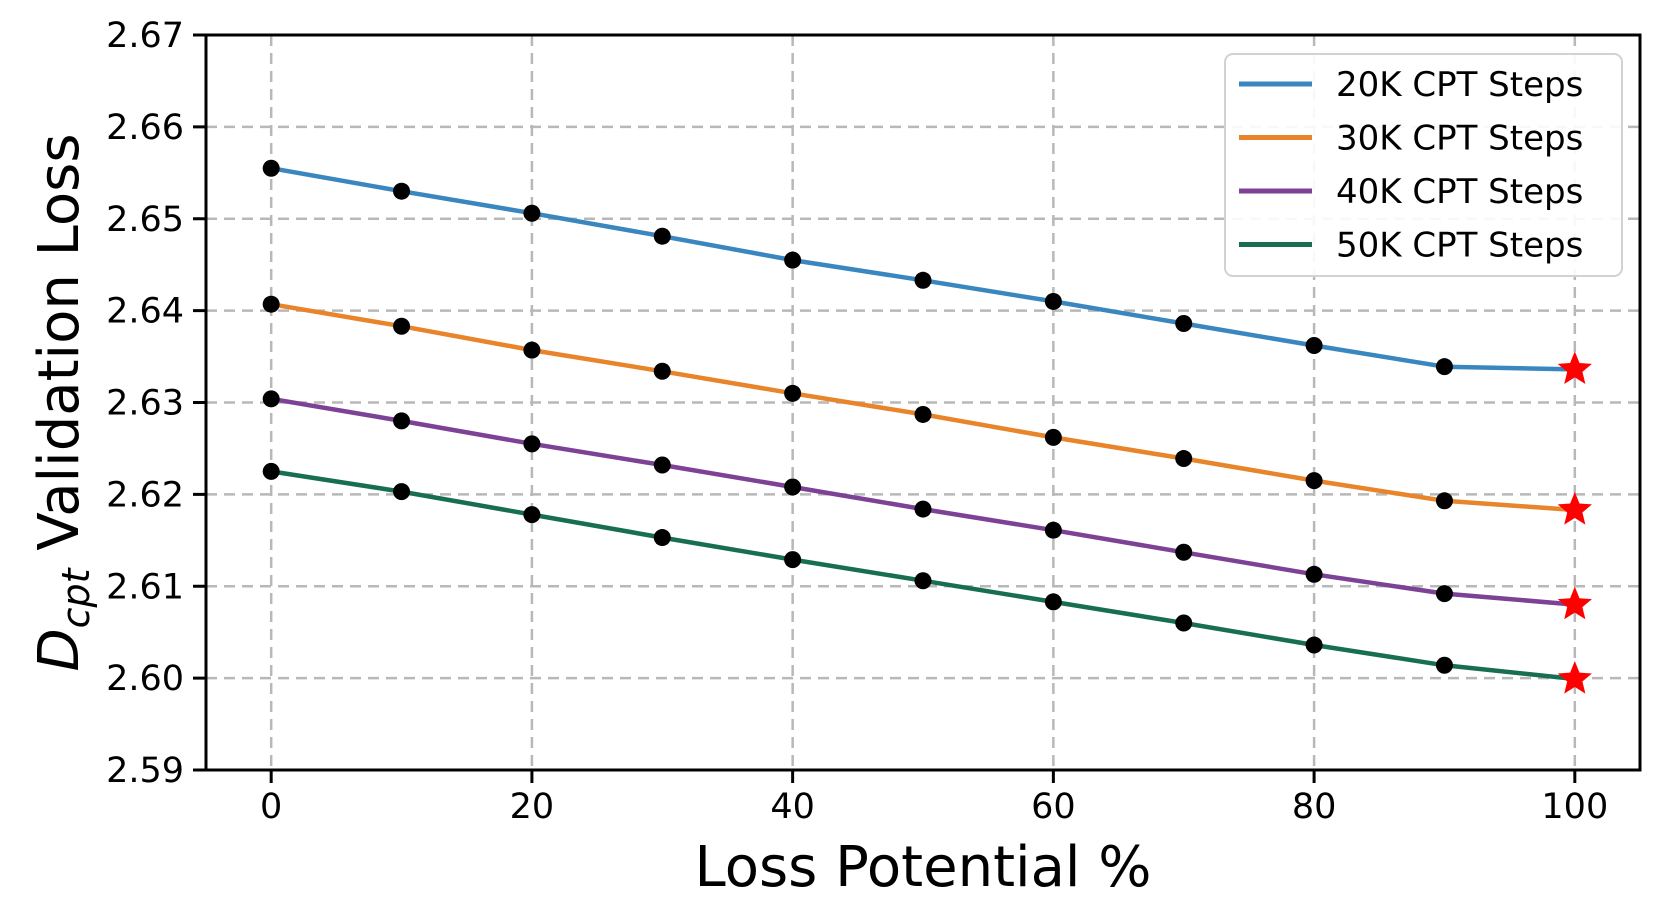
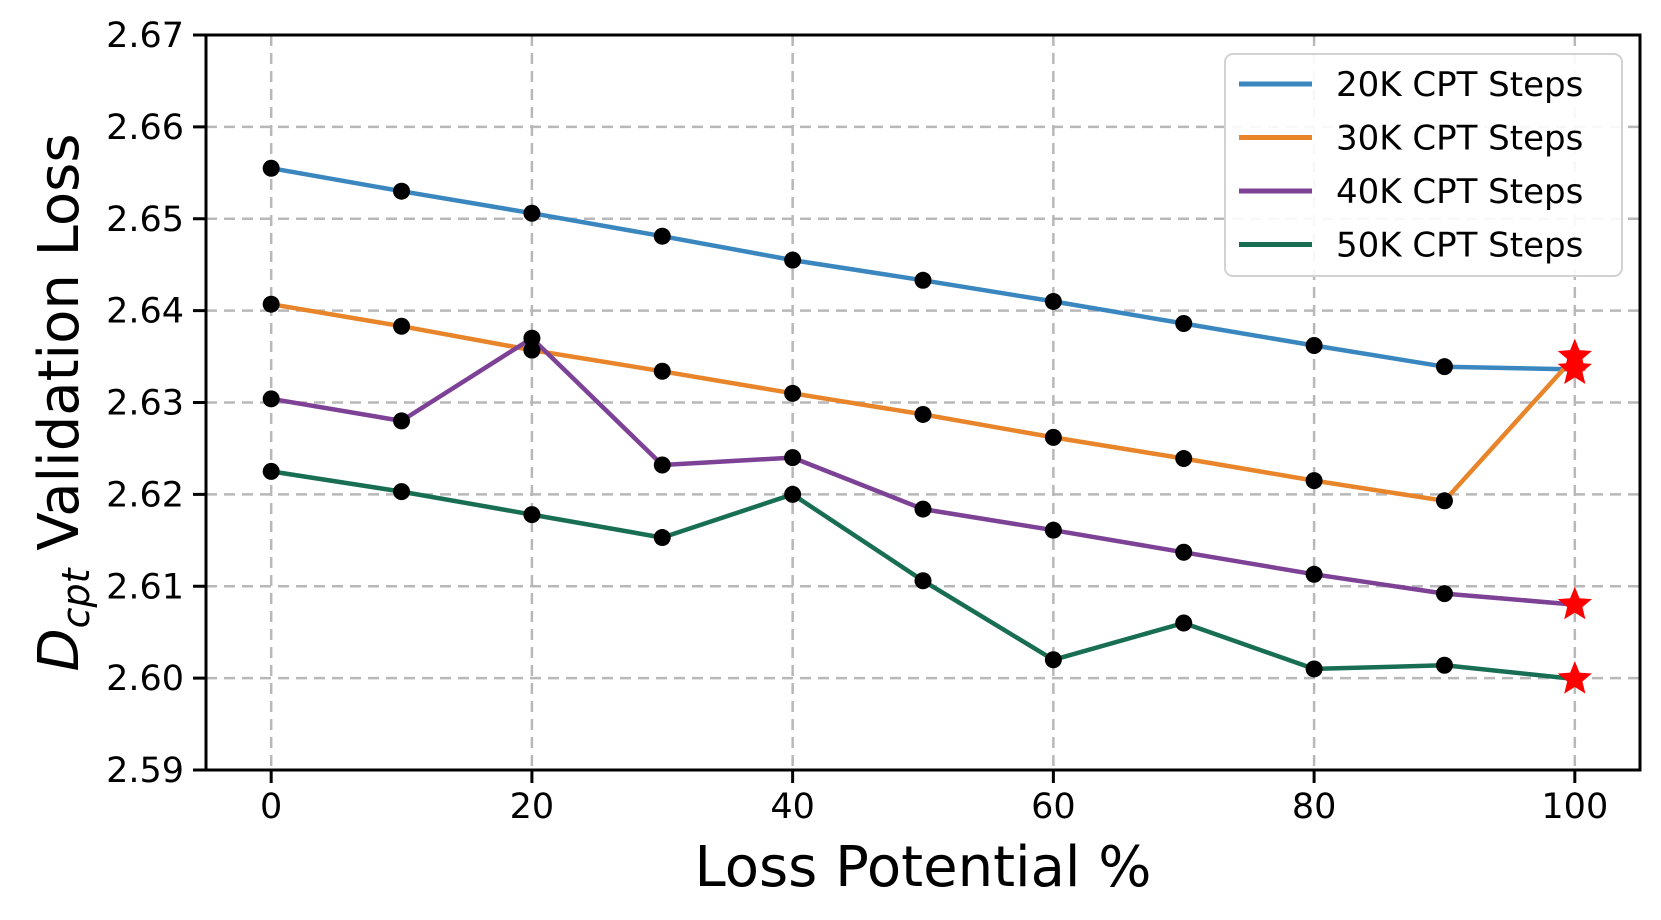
40K CPT Steps/20: 2.626 -> 2.637
40K CPT Steps/40: 2.621 -> 2.624
50K CPT Steps/40: 2.613 -> 2.620
50K CPT Steps/60: 2.608 -> 2.602
50K CPT Steps/80: 2.604 -> 2.601
30K CPT Steps/100: 2.618 -> 2.635
